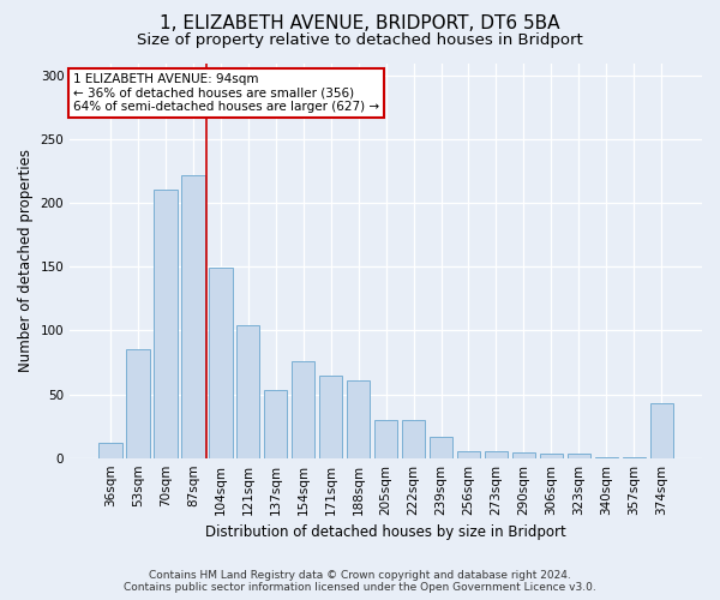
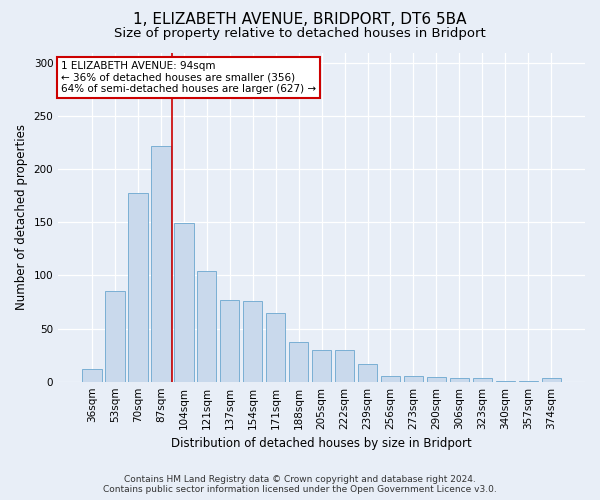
70sqm: 211 -> 178
137sqm: 53 -> 77
188sqm: 61 -> 37
374sqm: 43 -> 3
